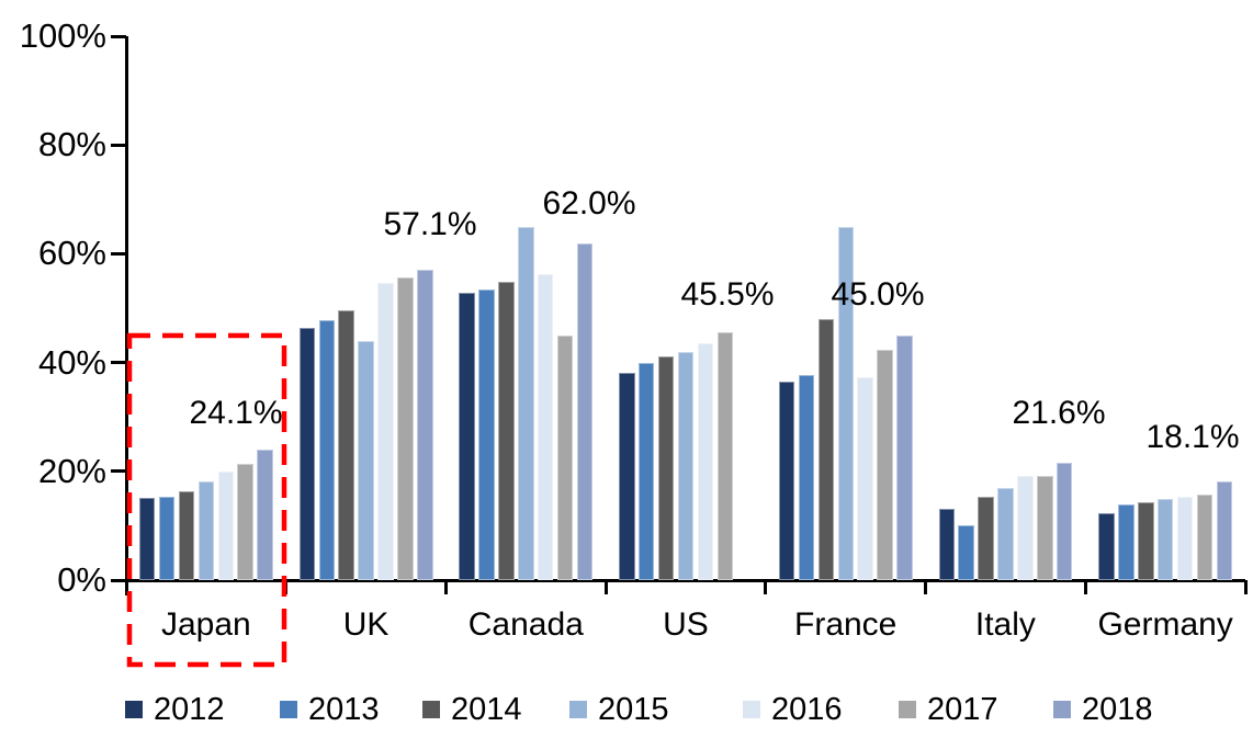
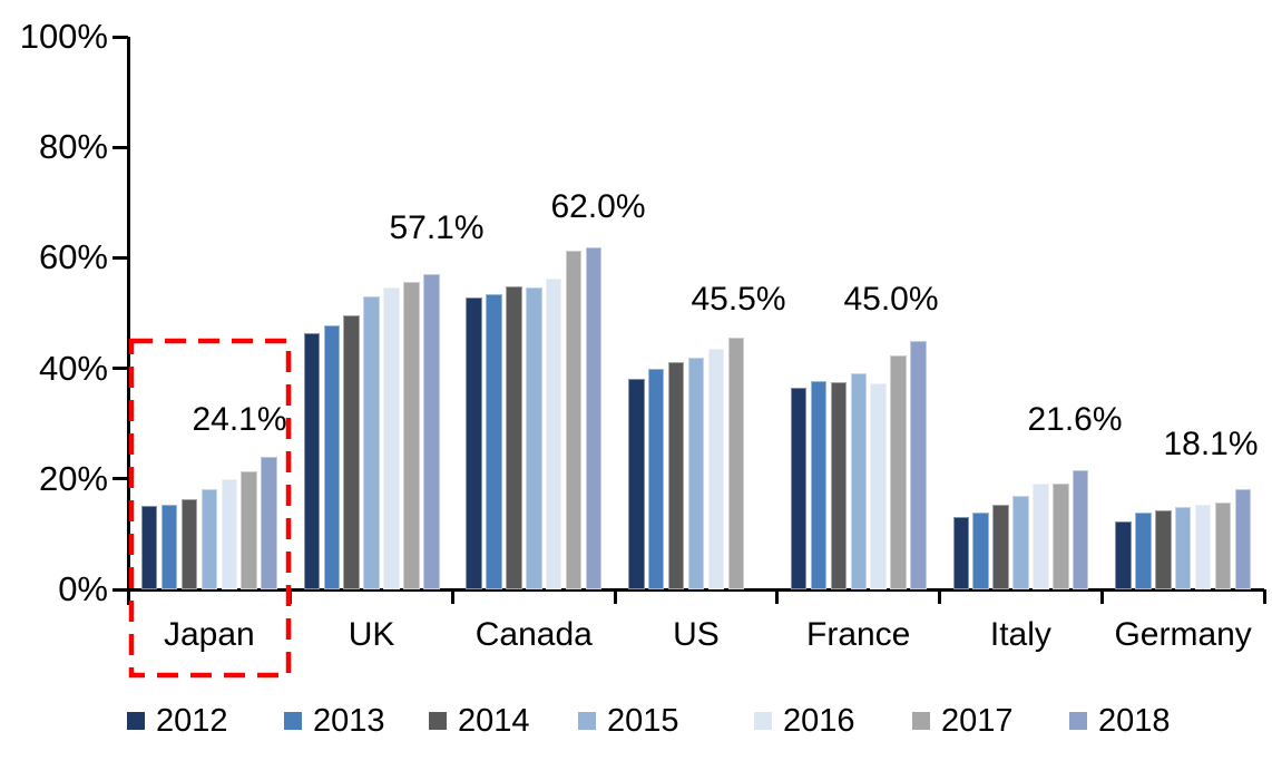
2015/UK: 44% -> 53%
2015/Canada: 65% -> 55%
2017/Canada: 45% -> 61%
2014/France: 48% -> 38%
2015/France: 65% -> 39%
2013/Italy: 10% -> 14%
